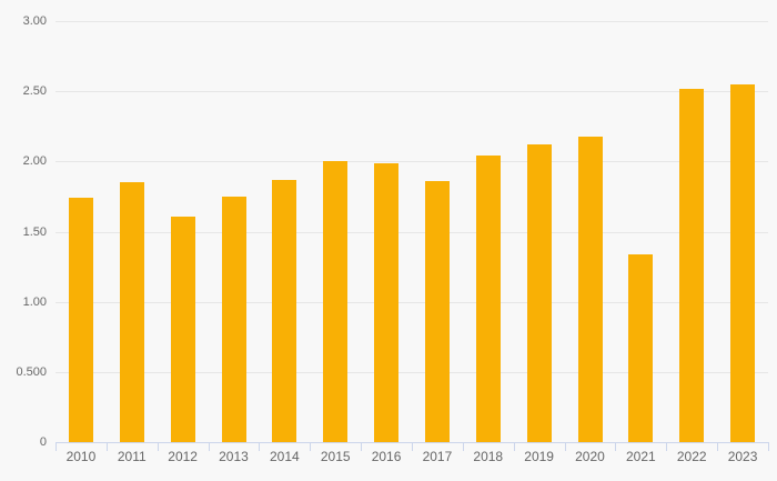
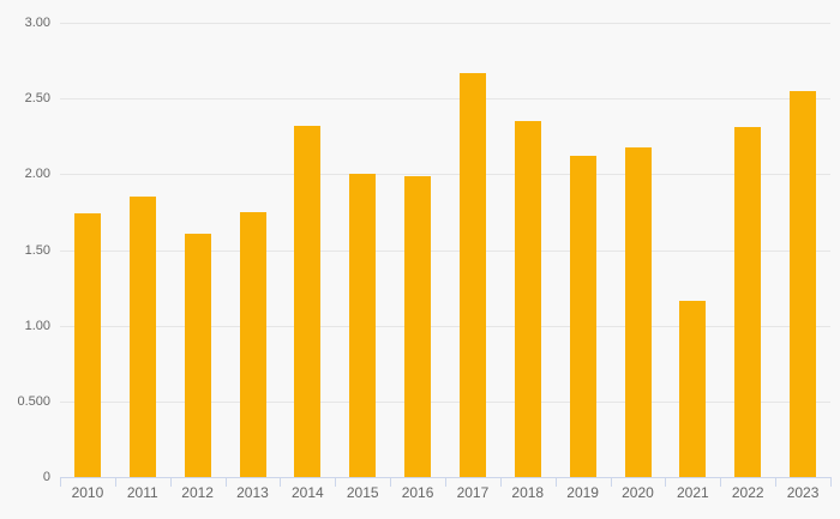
2014: 1.87 -> 2.32
2017: 1.86 -> 2.67
2018: 2.04 -> 2.35
2021: 1.34 -> 1.16
2022: 2.52 -> 2.31
